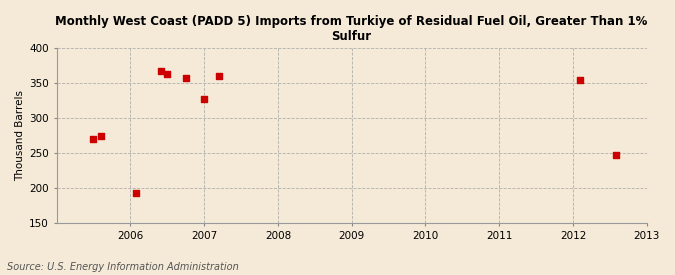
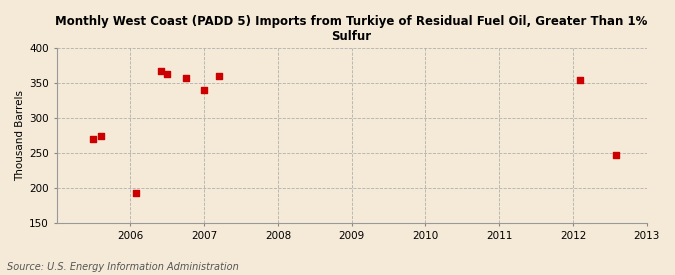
2007: 328 -> 340
